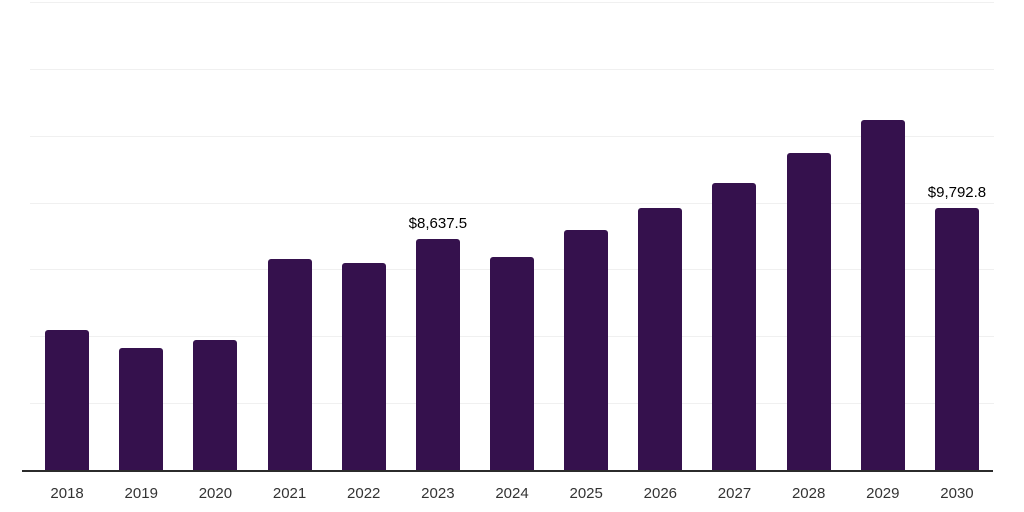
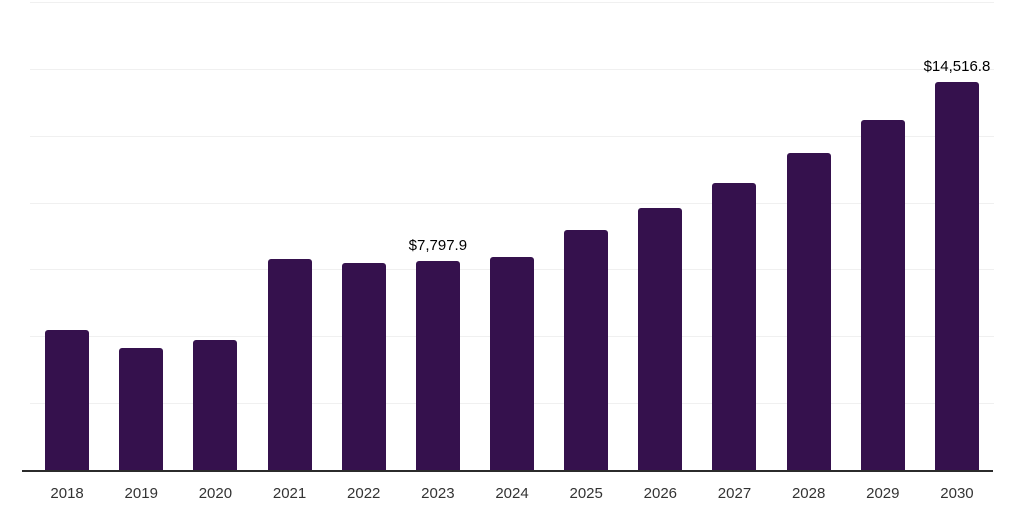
2023: $8,637.5 -> $7,797.9
2030: $9,792.8 -> $14,516.8
